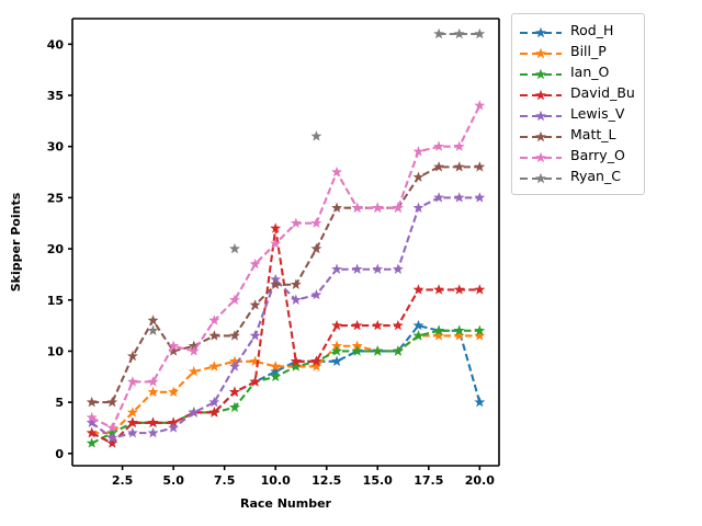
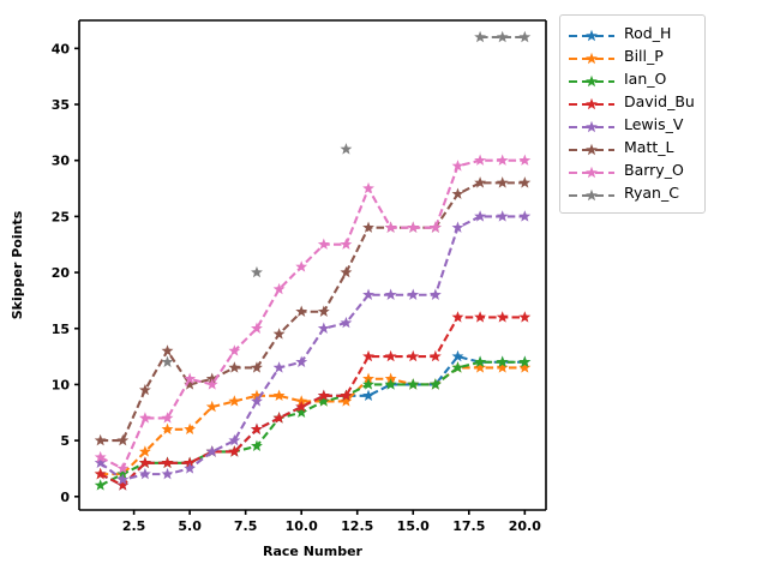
David_Bu/10: 22 -> 8
Lewis_V/10: 17 -> 12
Rod_H/20: 5 -> 12
Barry_O/20: 34 -> 30
